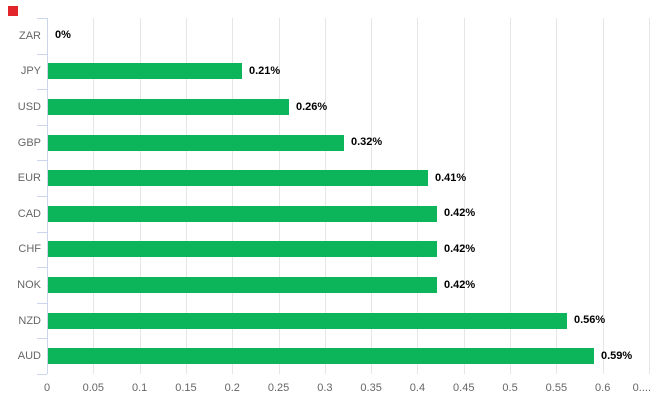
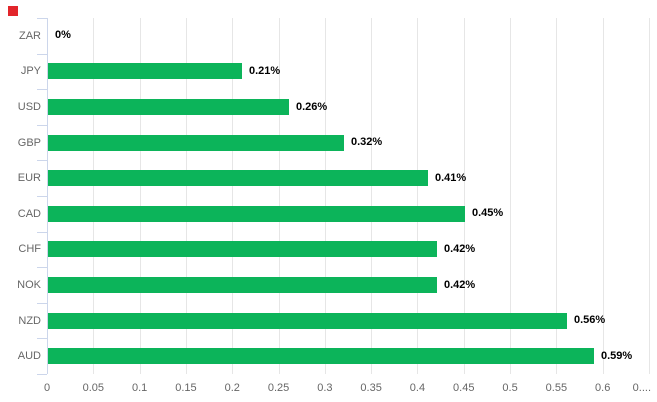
CAD: 0.42% -> 0.45%
